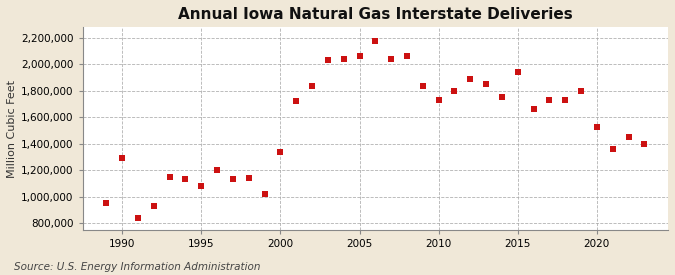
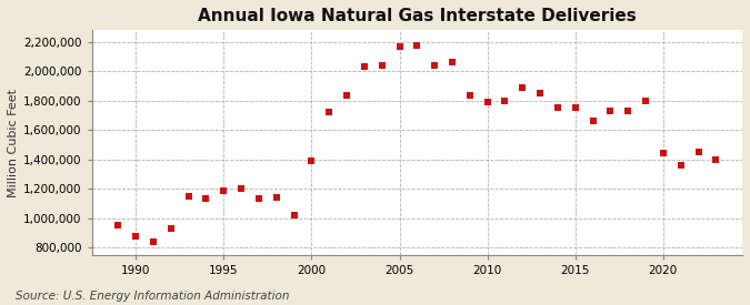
1990: 1,290,000 -> 880,000
1995: 1,080,000 -> 1,190,000
2000: 1,340,000 -> 1,390,000
2005: 2,060,000 -> 2,170,000
2010: 1,730,000 -> 1,790,000
2015: 1,940,000 -> 1,750,000
2020: 1,530,000 -> 1,440,000
